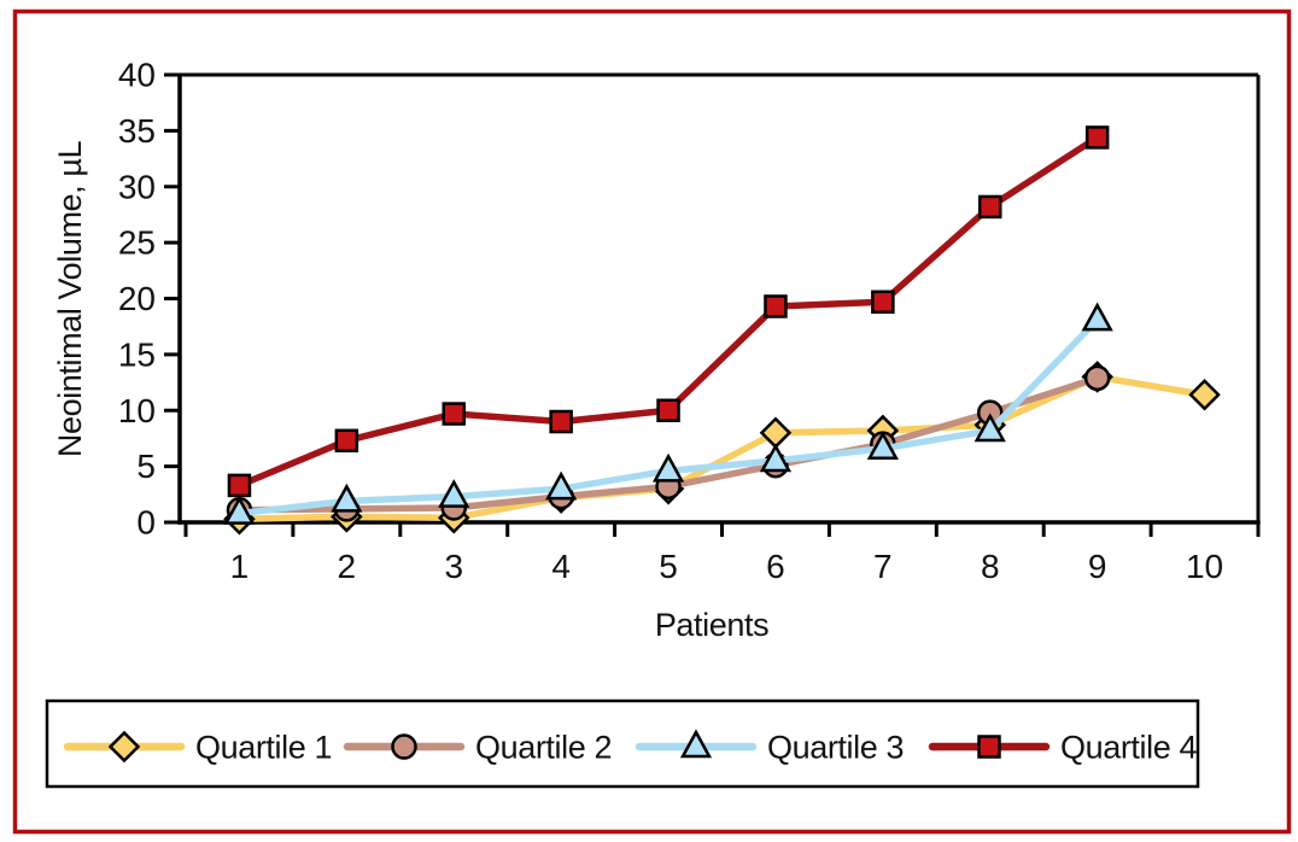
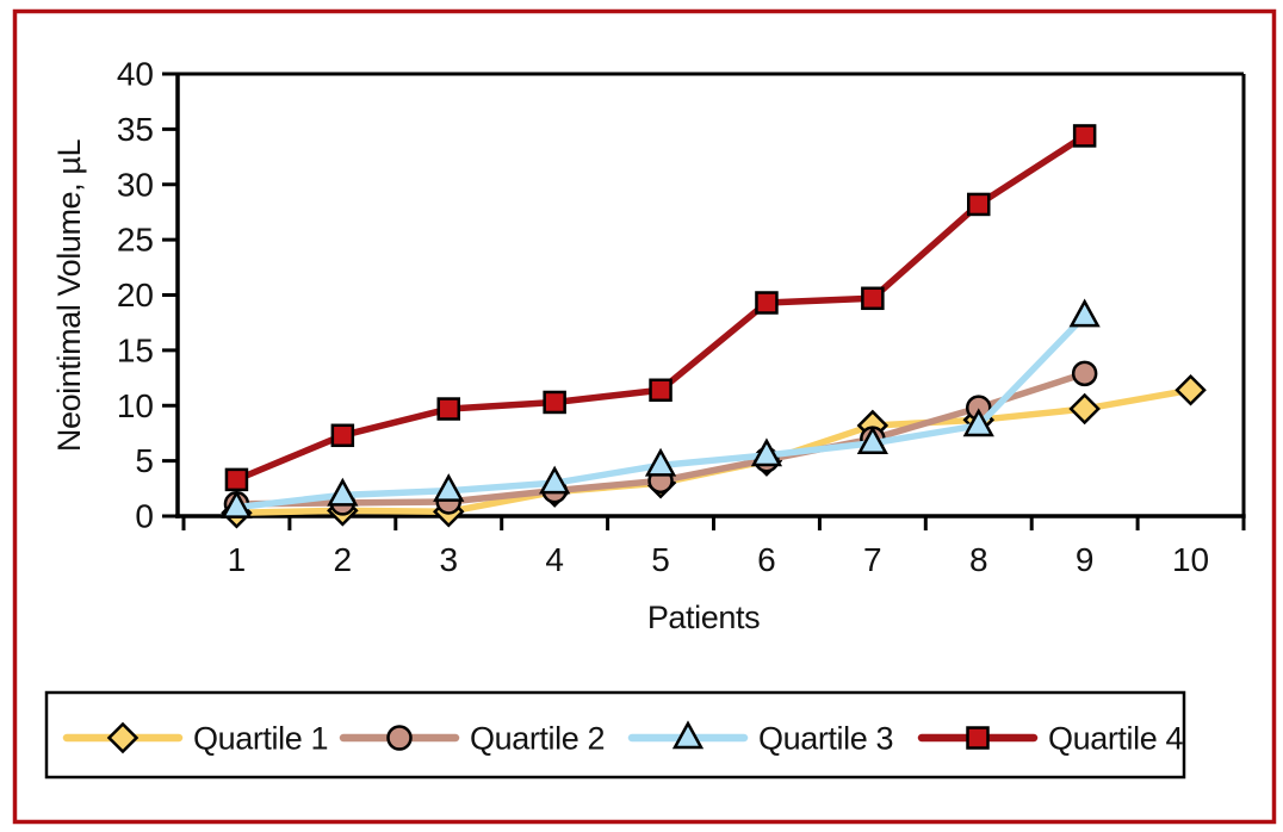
Quartile 4/4: 9 -> 10
Quartile 4/5: 10 -> 11
Quartile 1/6: 8 -> 5
Quartile 1/9: 13 -> 10
